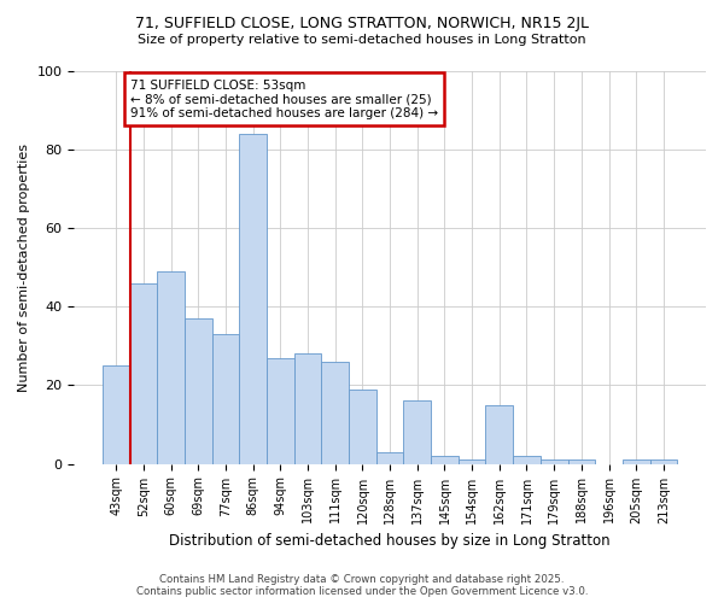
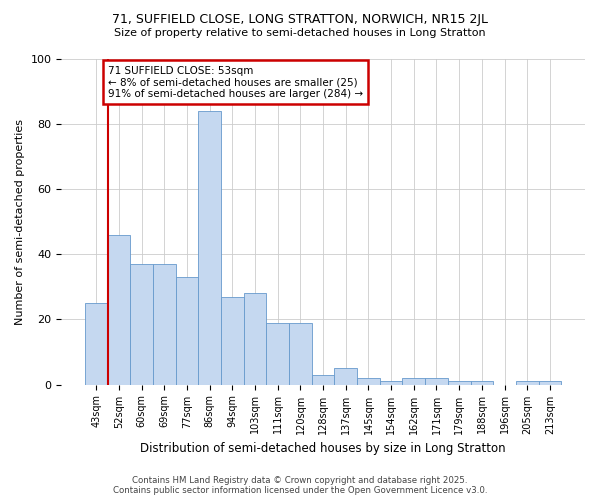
60sqm: 49 -> 37
111sqm: 26 -> 19
137sqm: 16 -> 5
162sqm: 15 -> 2
